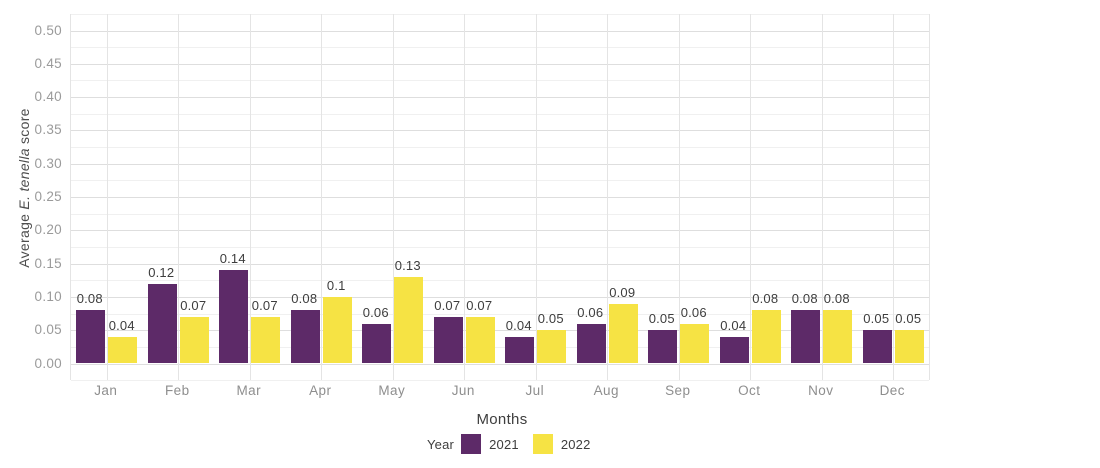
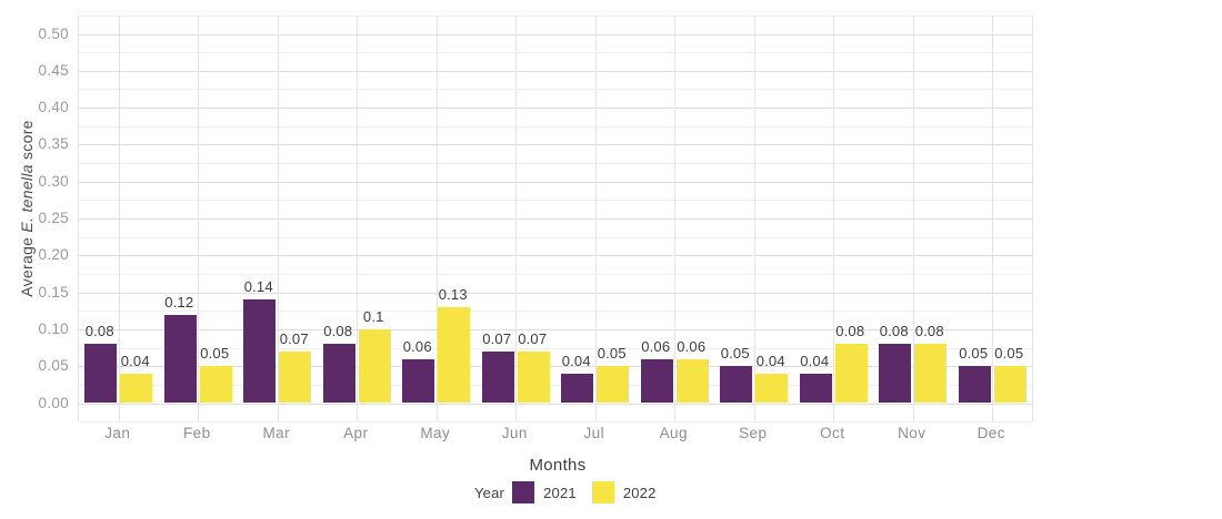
2022/Feb: 0.07 -> 0.05
2022/Aug: 0.09 -> 0.06
2022/Sep: 0.06 -> 0.04
